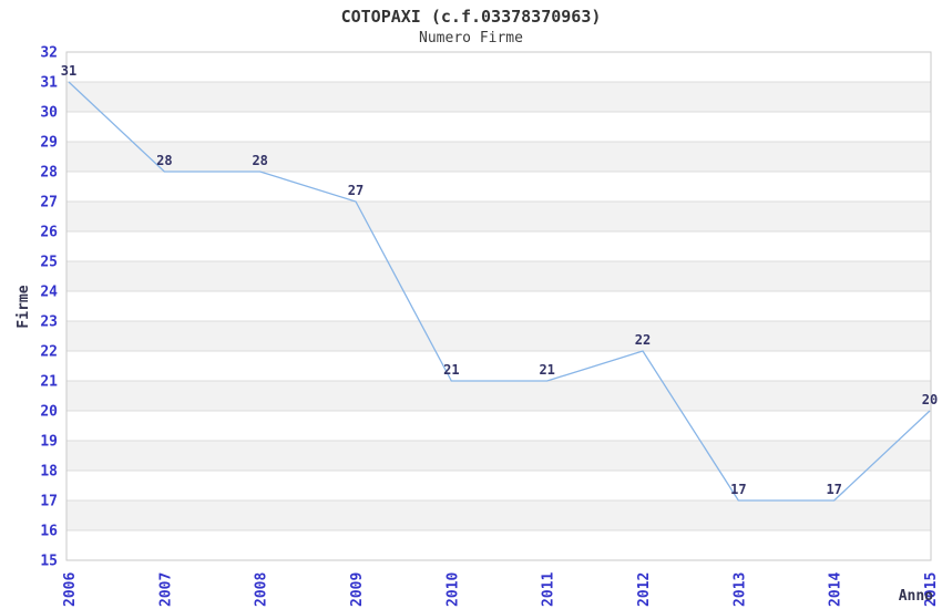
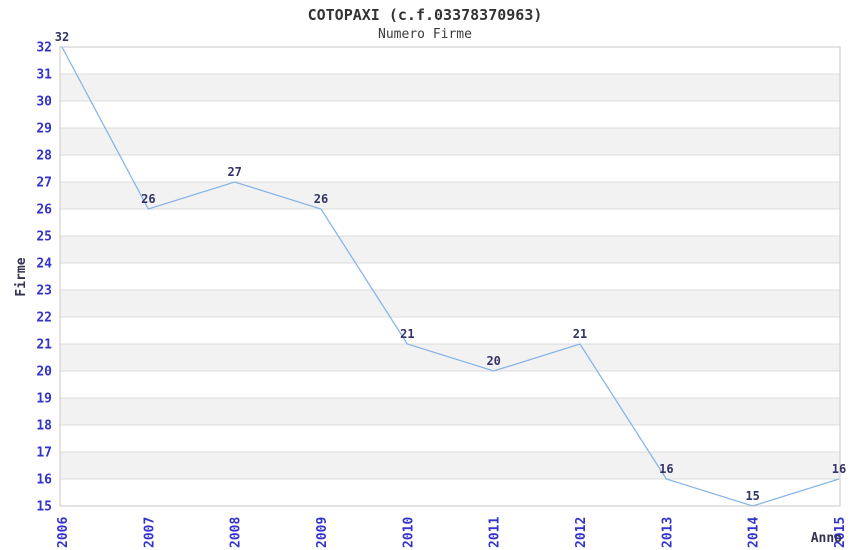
2006: 31 -> 32
2007: 28 -> 26
2008: 28 -> 27
2009: 27 -> 26
2011: 21 -> 20
2012: 22 -> 21
2013: 17 -> 16
2014: 17 -> 15
2015: 20 -> 16
